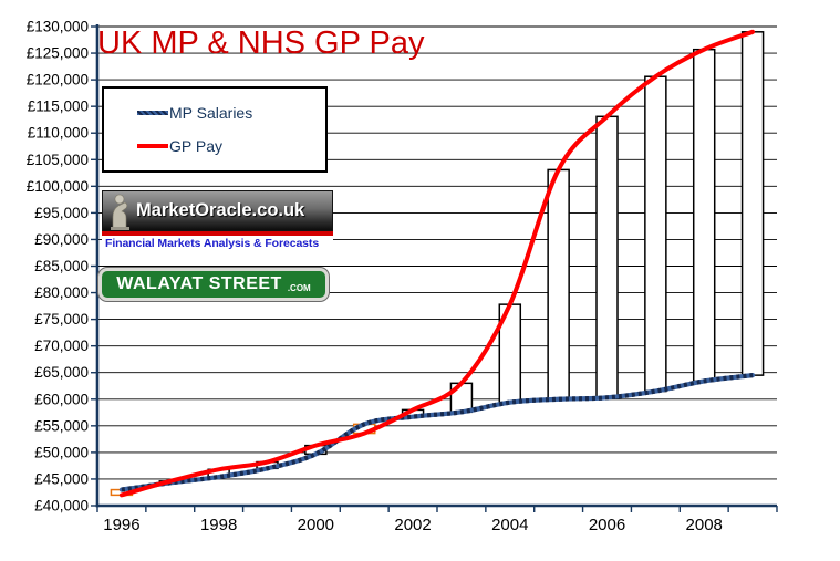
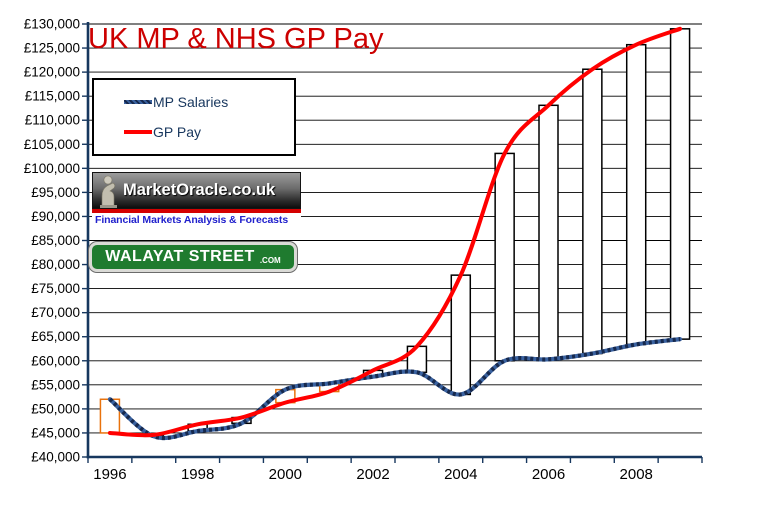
MP Salaries/1996: £43000 -> £52000
GP Pay/1996: £42000 -> £45000
MP Salaries/2000: £50000 -> £54000
MP Salaries/2004: £59000 -> £53000
